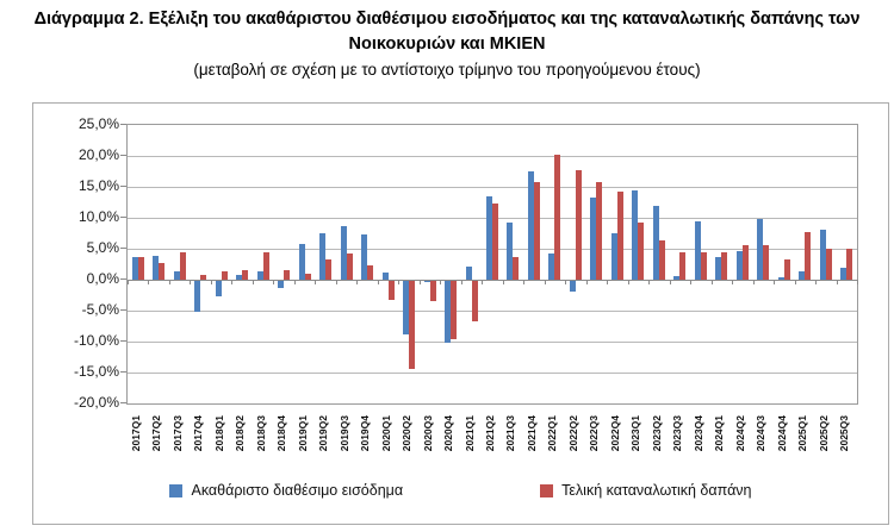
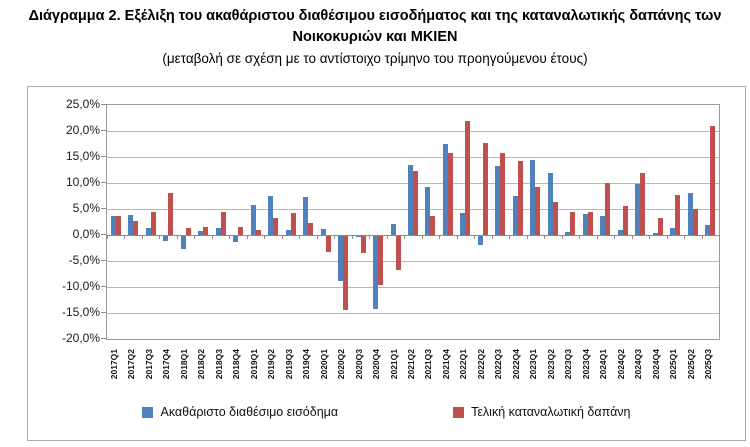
Ακαθάριστο διαθέσιμο εισόδημα/2017Q4: -5% -> -1%
Τελική καταναλωτική δαπάνη/2017Q4: 1% -> 8%
Ακαθάριστο διαθέσιμο εισόδημα/2019Q3: 9% -> 1%
Ακαθάριστο διαθέσιμο εισόδημα/2020Q4: -10% -> -14%
Τελική καταναλωτική δαπάνη/2022Q1: 20% -> 22%
Ακαθάριστο διαθέσιμο εισόδημα/2023Q4: 10% -> 4%
Τελική καταναλωτική δαπάνη/2024Q1: 4% -> 10%
Ακαθάριστο διαθέσιμο εισόδημα/2024Q2: 5% -> 1%
Τελική καταναλωτική δαπάνη/2024Q3: 6% -> 12%
Τελική καταναλωτική δαπάνη/2025Q3: 5% -> 21%
